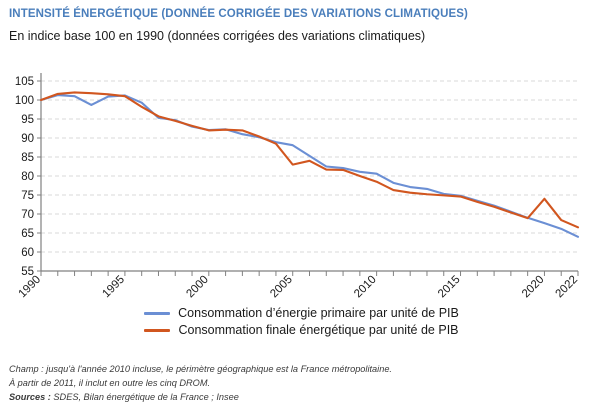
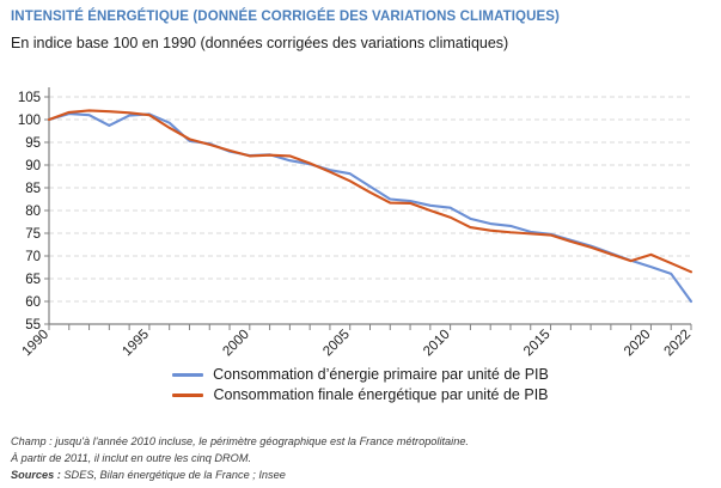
Consommation finale énergétique par unité de PIB/2005: 83 -> 86
Consommation finale énergétique par unité de PIB/2020: 74 -> 70
Consommation d’énergie primaire par unité de PIB/2022: 64 -> 60
